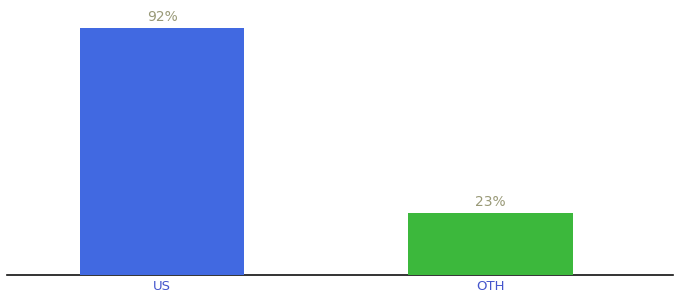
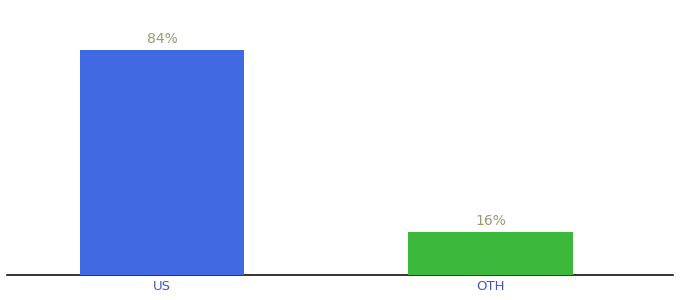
US: 92% -> 84%
OTH: 23% -> 16%
